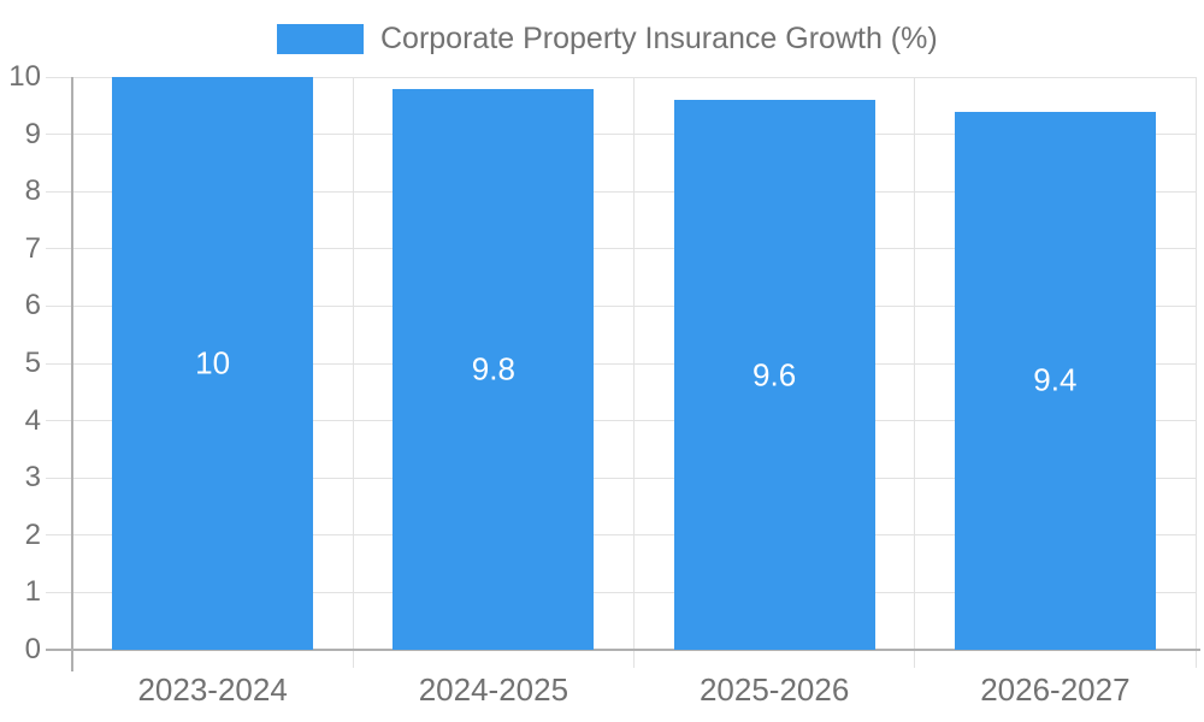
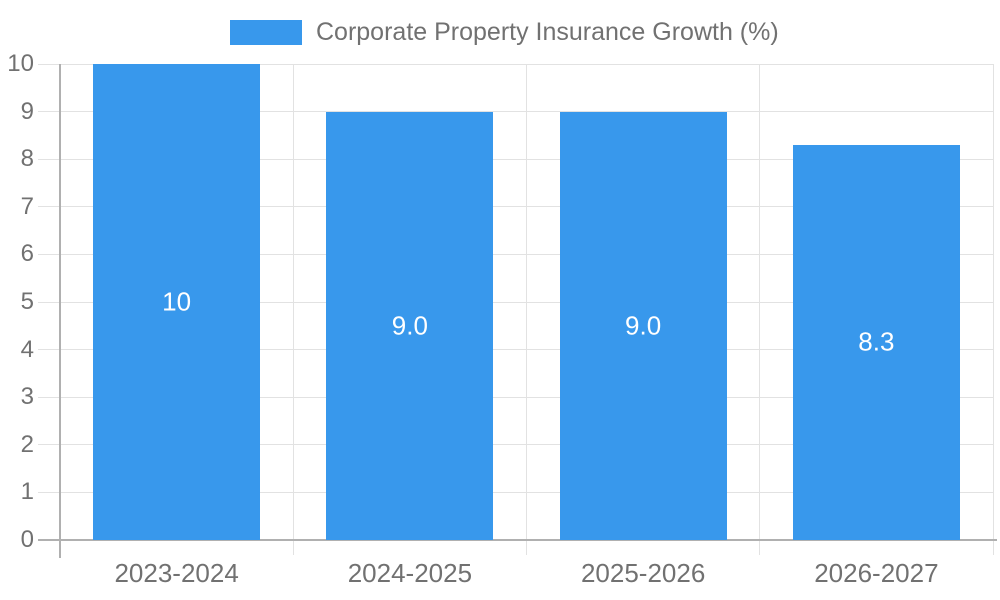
2024-2025: 9.8 -> 9.0
2025-2026: 9.6 -> 9.0
2026-2027: 9.4 -> 8.3
